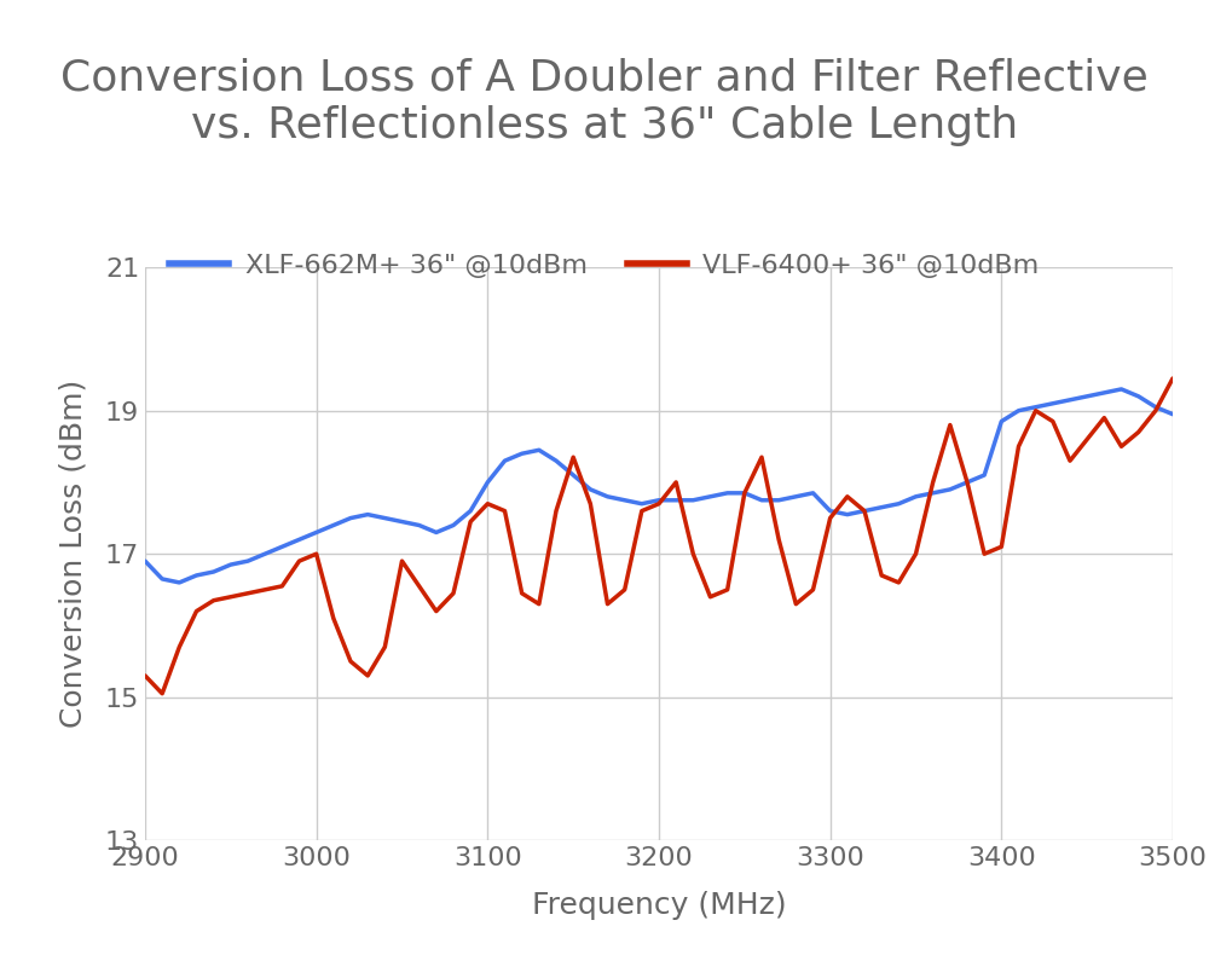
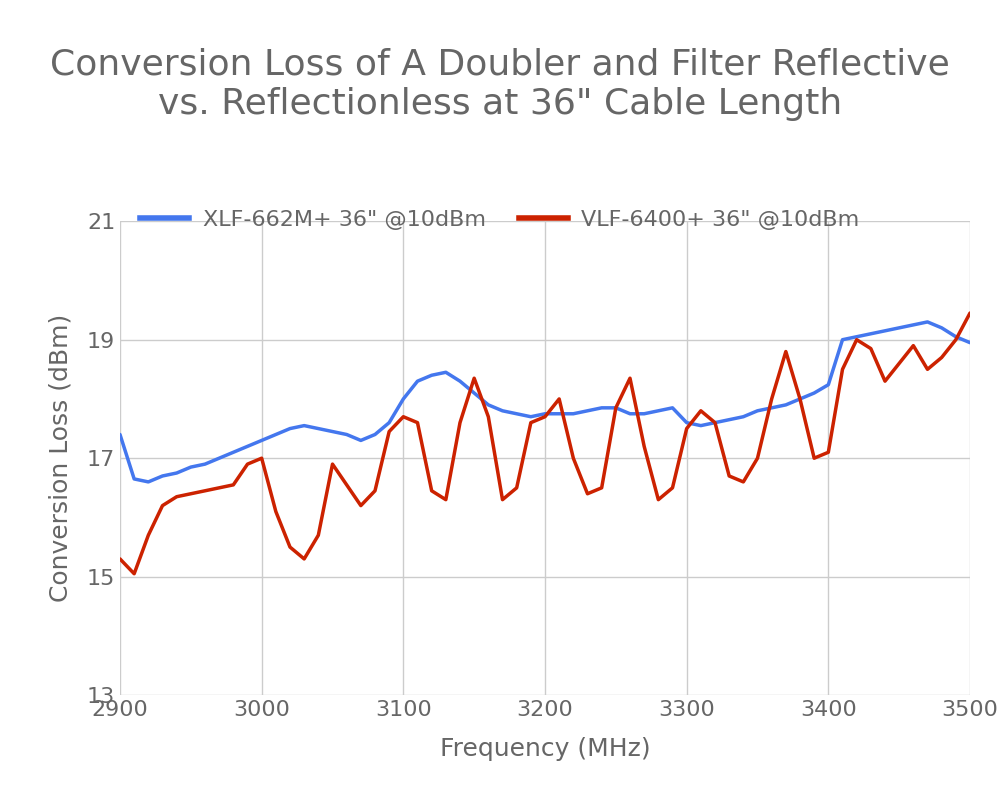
XLF-662M+ 36" @10dBm/2900: 16.90 -> 17.40
XLF-662M+ 36" @10dBm/3400: 18.85 -> 18.24
